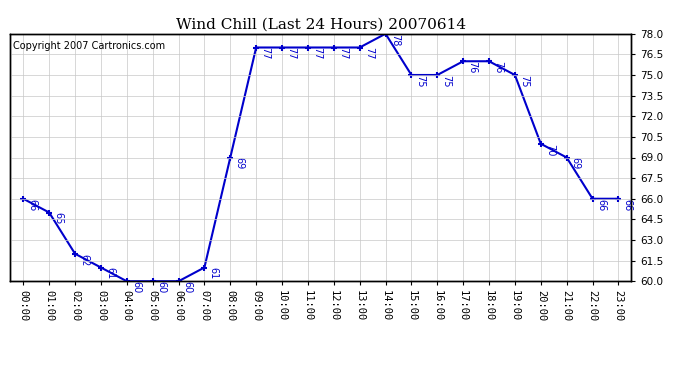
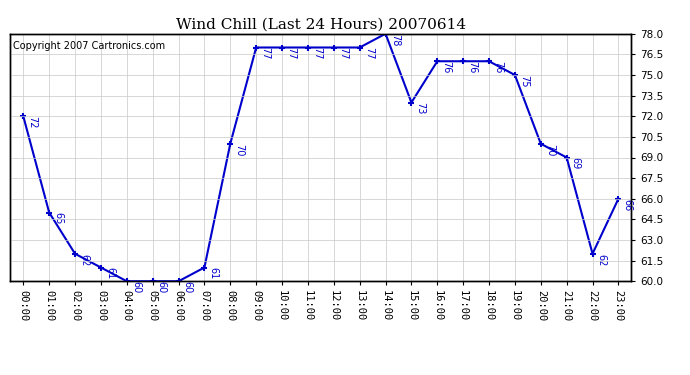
00:00: 66 -> 72
08:00: 69 -> 70
15:00: 75 -> 73
16:00: 75 -> 76
22:00: 66 -> 62
